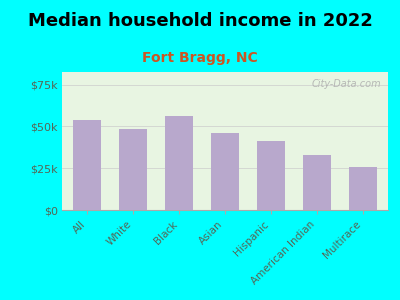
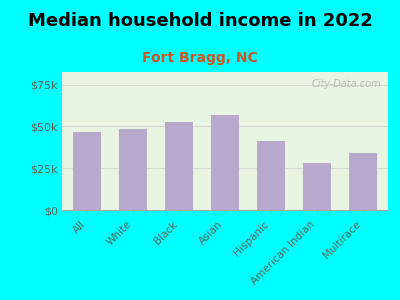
All: $54k -> $46k
Black: $56k -> $52k
Asian: $46k -> $57k
American Indian: $33k -> $28k
Multirace: $26k -> $34k
